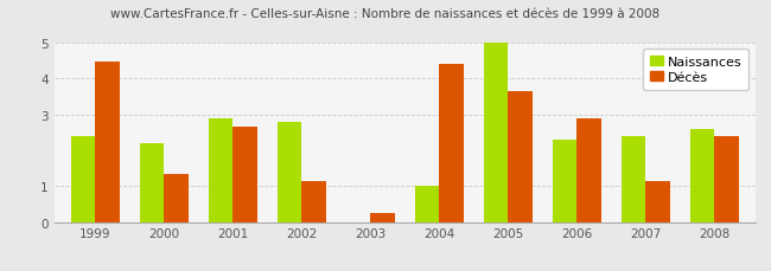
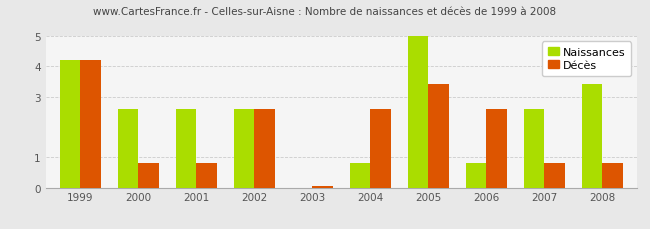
Naissances/1999: 2.4 -> 4.2
Décès/1999: 4.45 -> 4.20
Naissances/2000: 2.2 -> 2.6
Décès/2000: 1.35 -> 0.80
Naissances/2001: 2.9 -> 2.6
Décès/2001: 2.65 -> 0.80
Naissances/2002: 2.8 -> 2.6
Décès/2002: 1.15 -> 2.60
Décès/2003: 0.25 -> 0.05
Naissances/2004: 1.0 -> 0.8
Décès/2004: 4.40 -> 2.60
Décès/2005: 3.65 -> 3.40
Naissances/2006: 2.3 -> 0.8
Décès/2006: 2.90 -> 2.60
Naissances/2007: 2.4 -> 2.6
Décès/2007: 1.15 -> 0.80
Naissances/2008: 2.6 -> 3.4
Décès/2008: 2.40 -> 0.80
